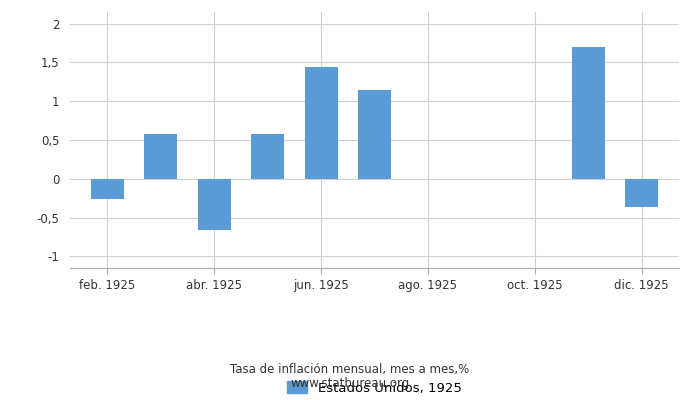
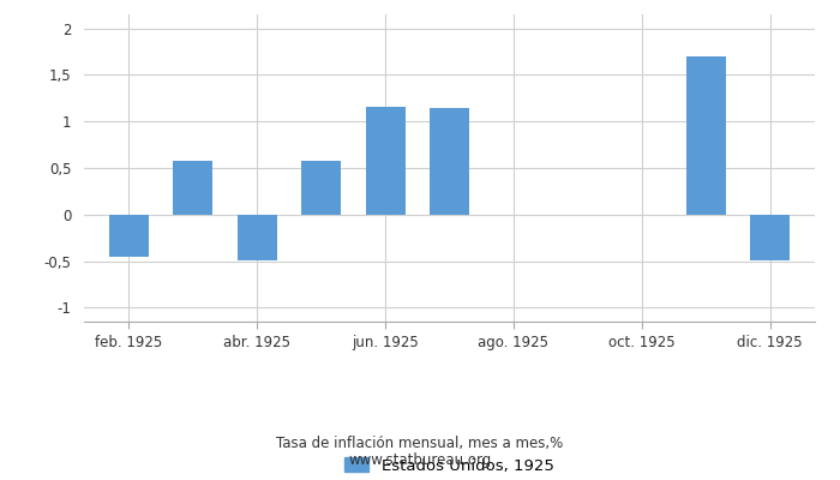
feb. 1925: -0,26 -> -0,46
abr. 1925: -0,66 -> -0,49
jun. 1925: 1,44 -> 1,16
dic. 1925: -0,36 -> -0,49
